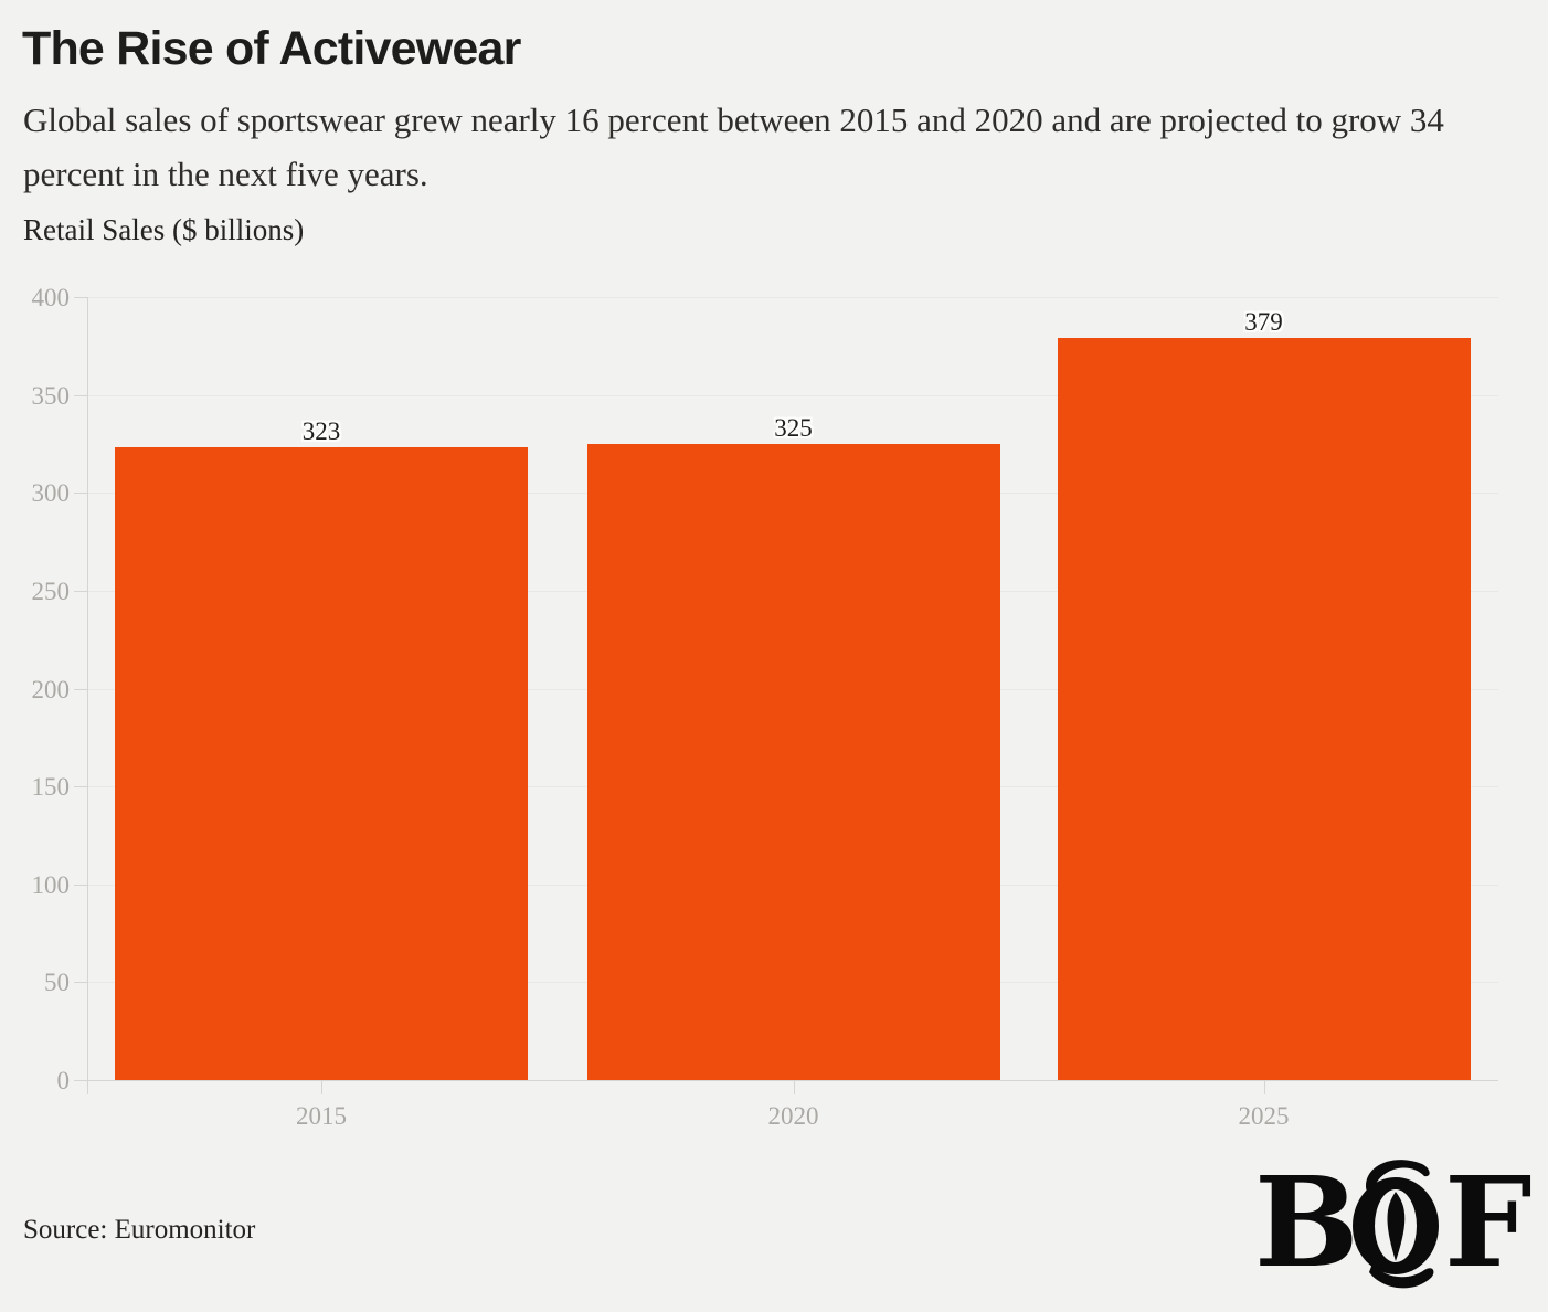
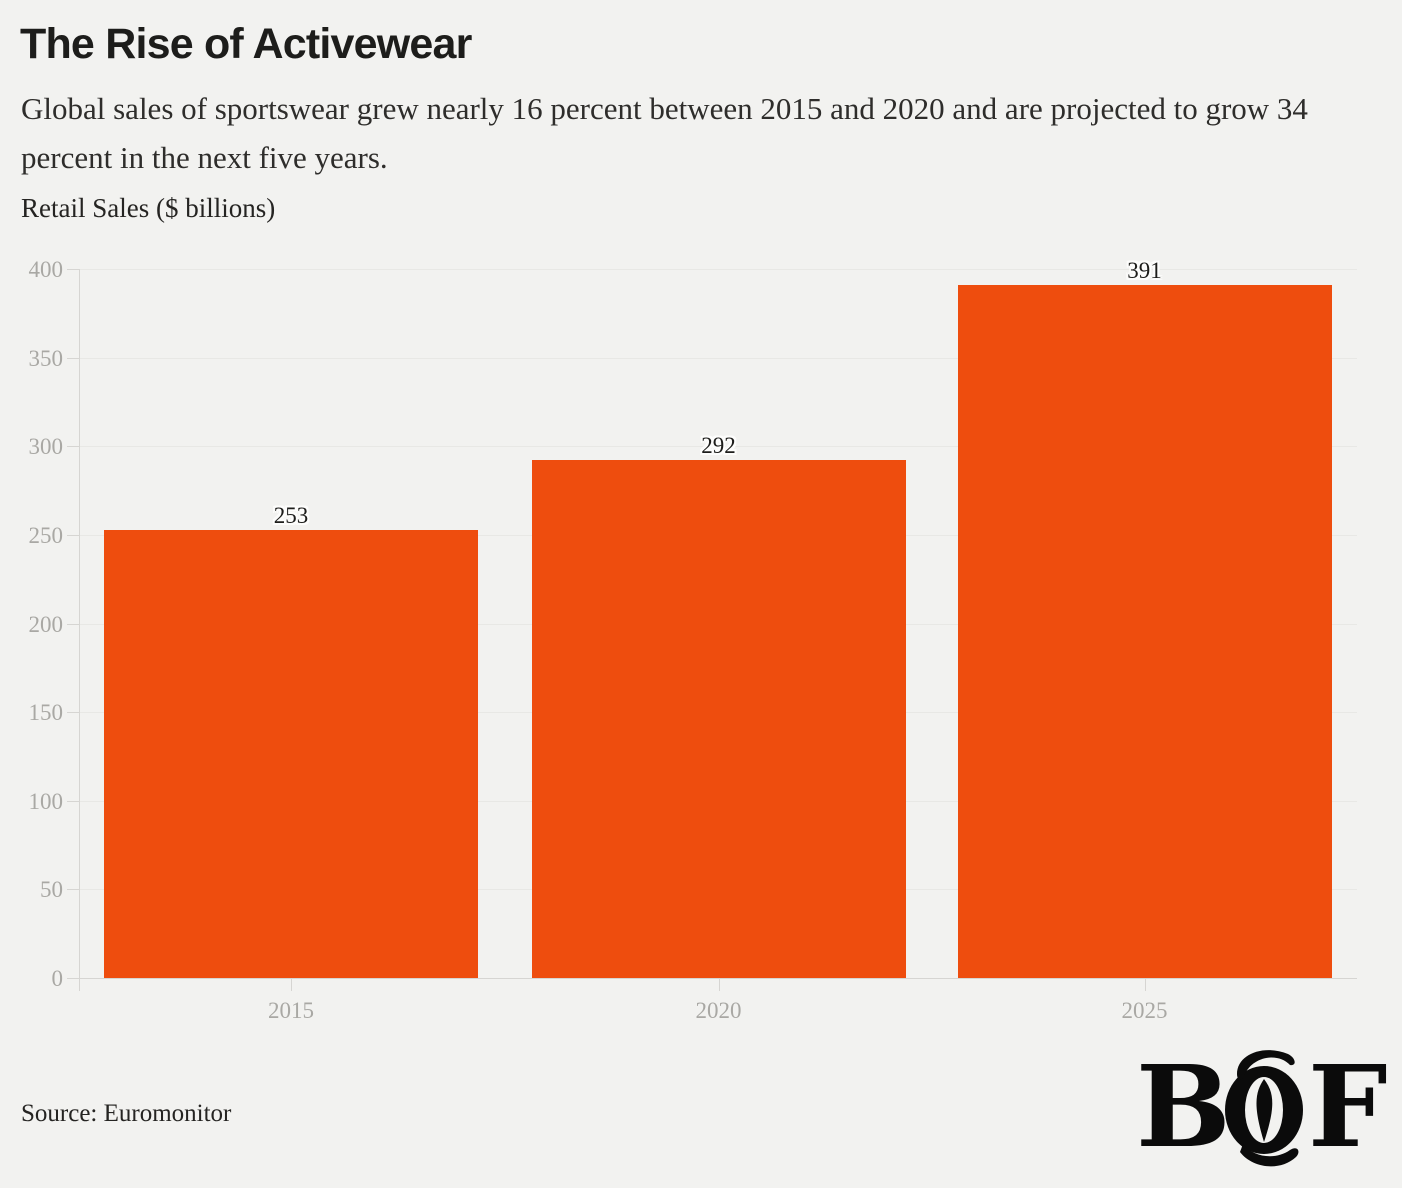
2015: 323 -> 253
2020: 325 -> 292
2025: 379 -> 391
